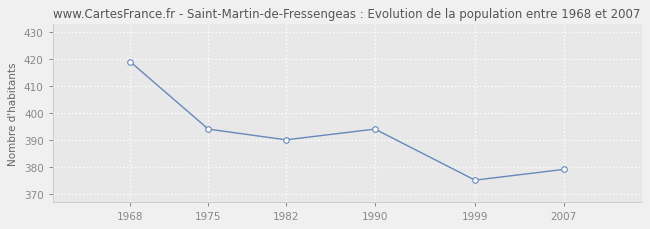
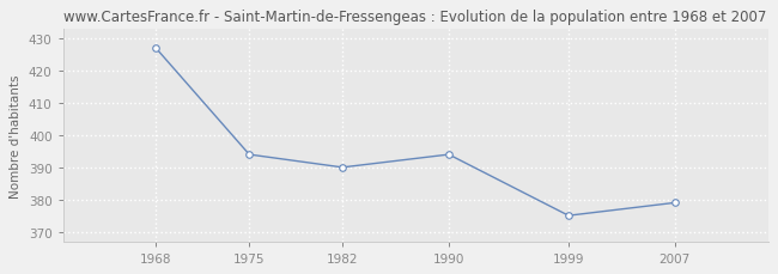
1968: 419 -> 427
